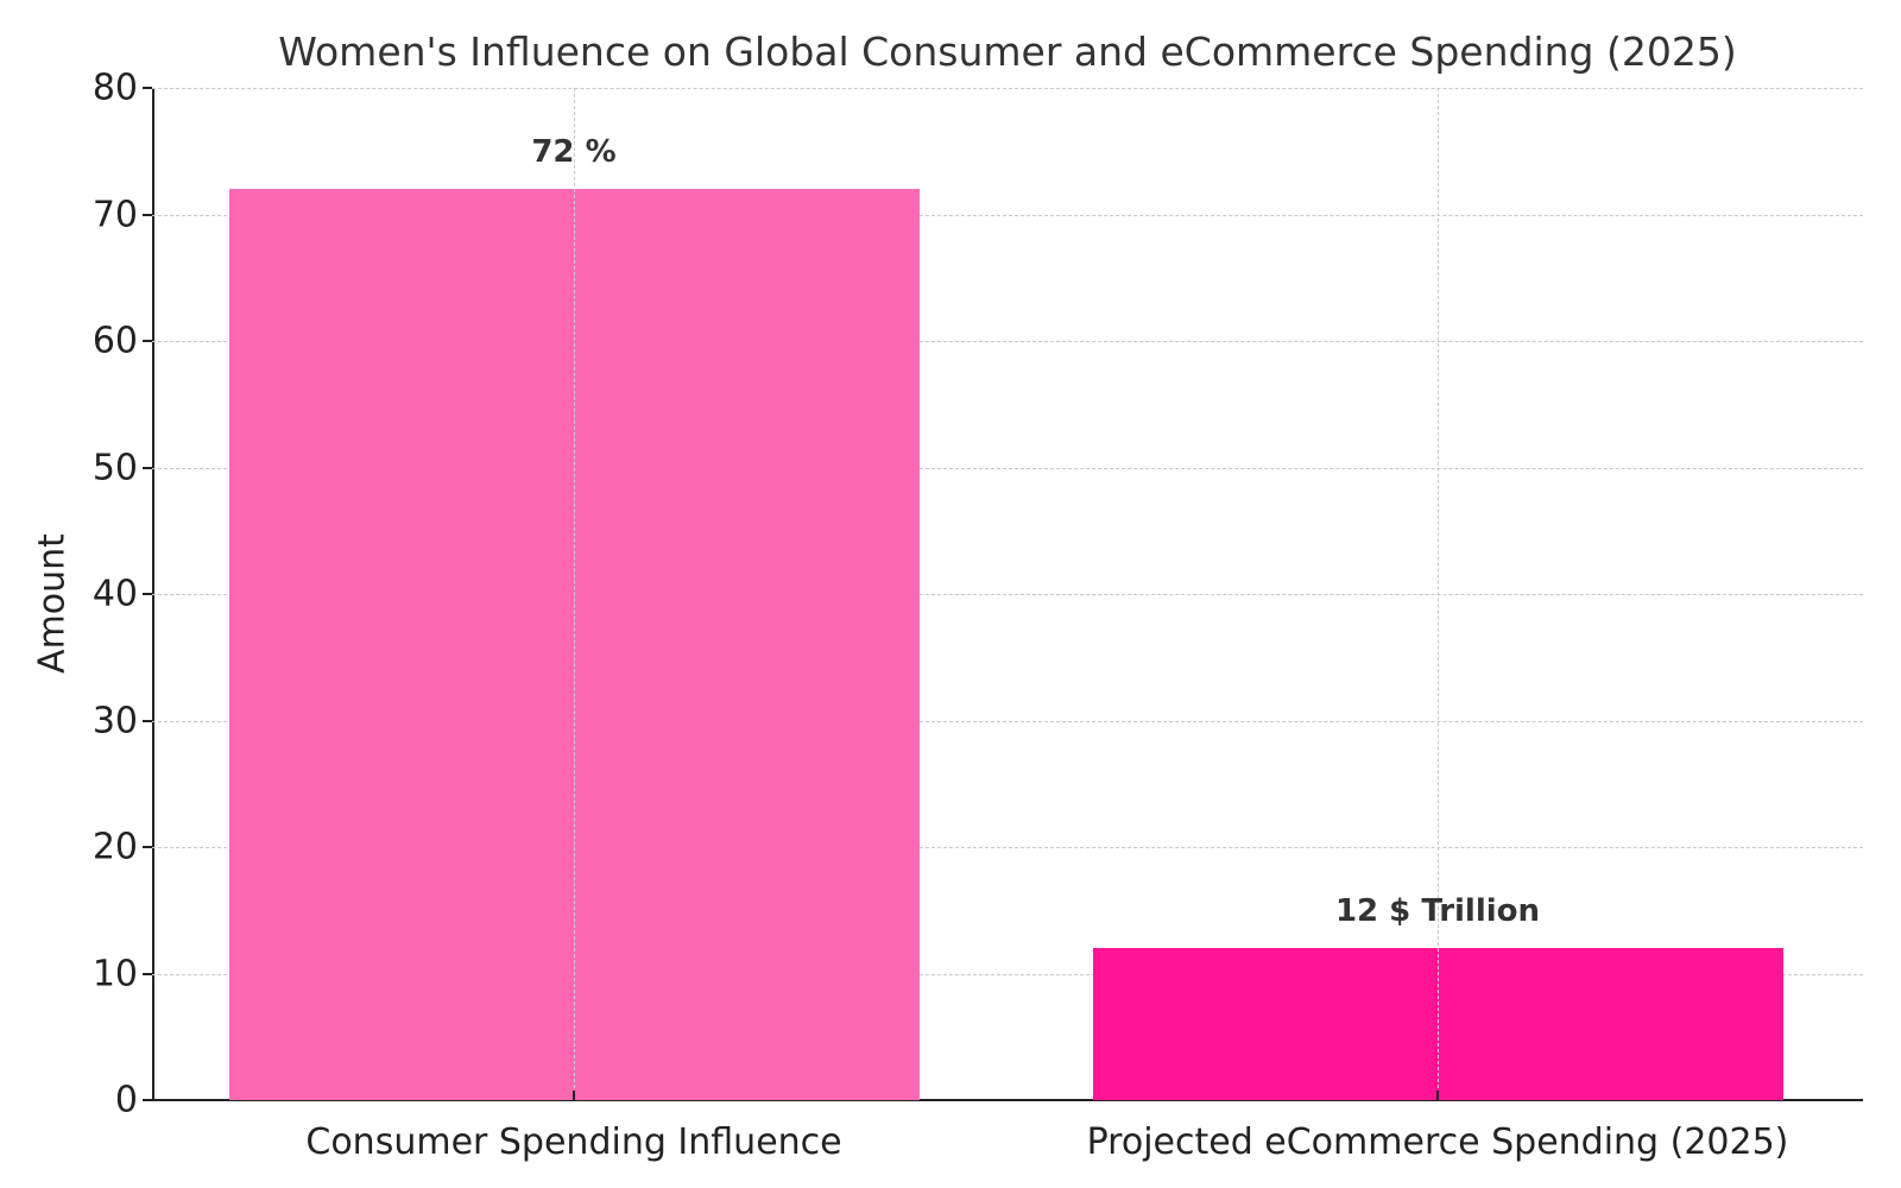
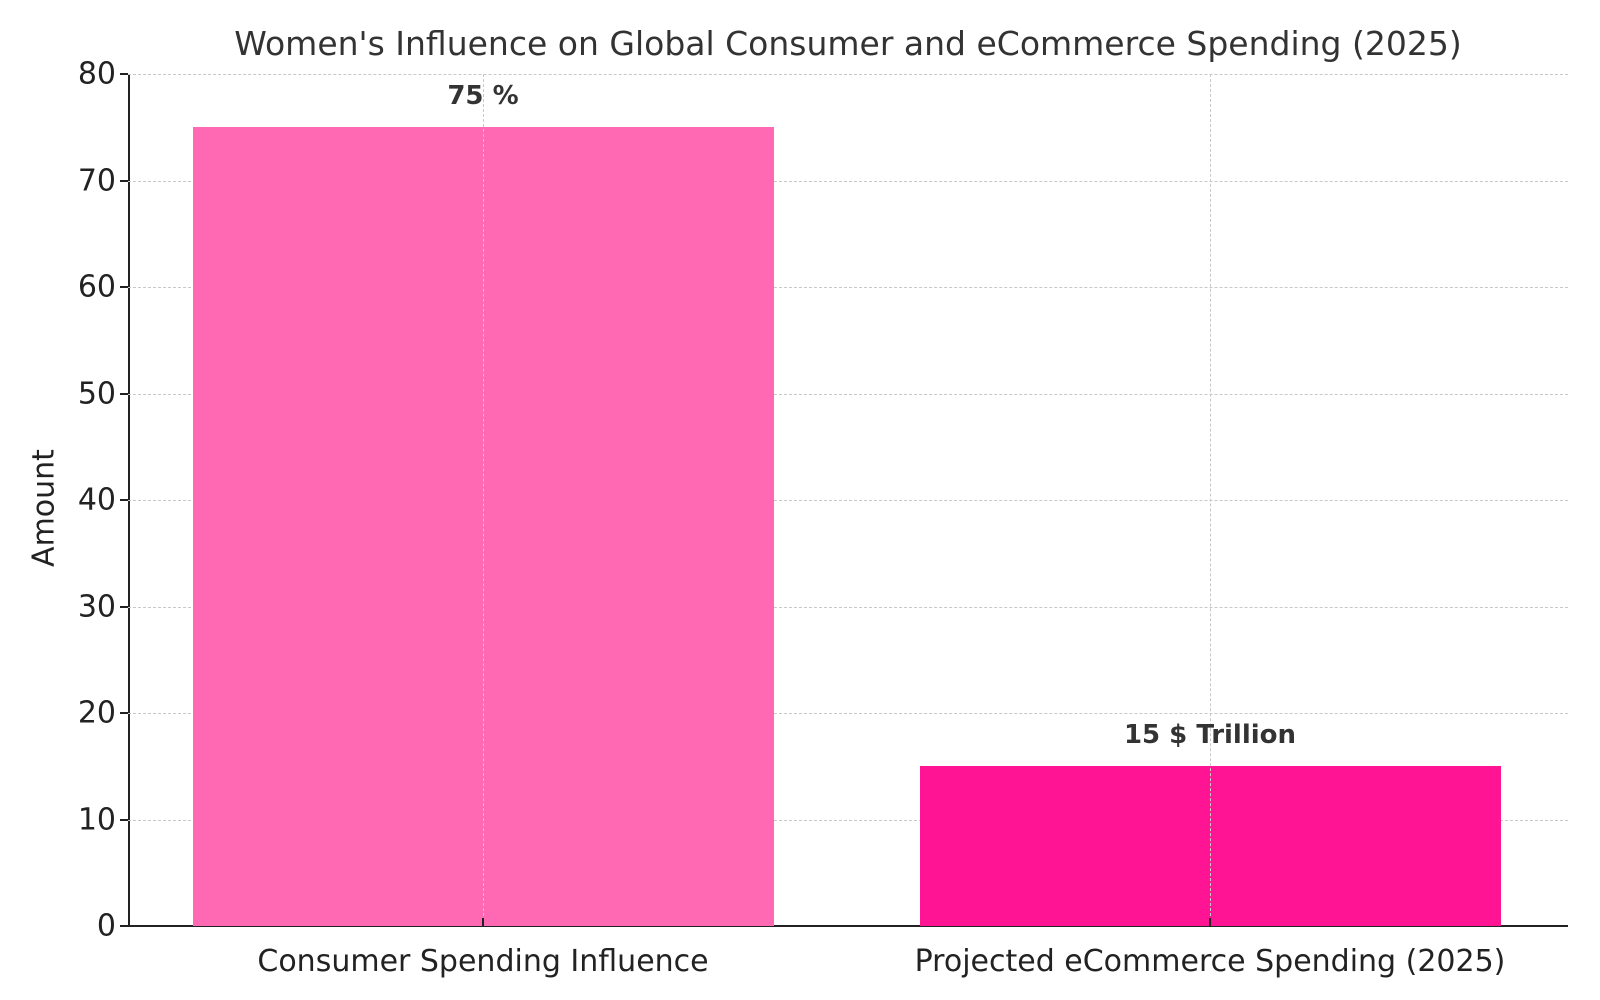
Consumer Spending Influence: 72 -> 75
Projected eCommerce Spending (2025): 12 -> 15
